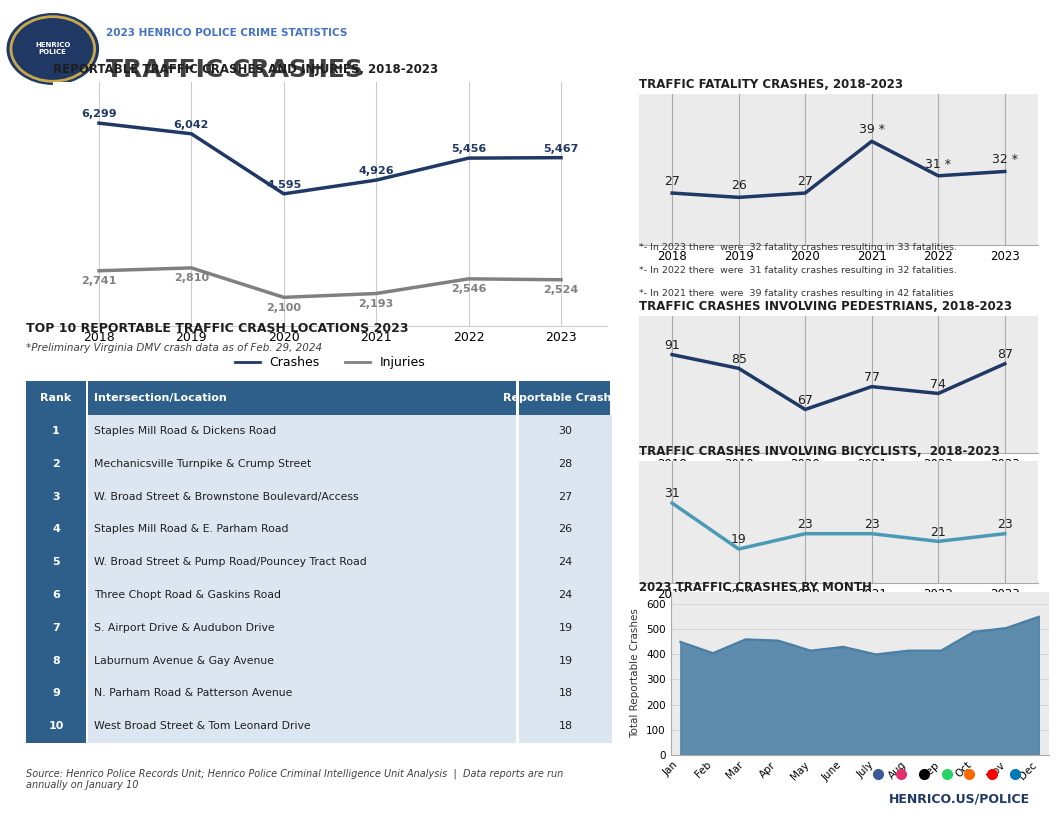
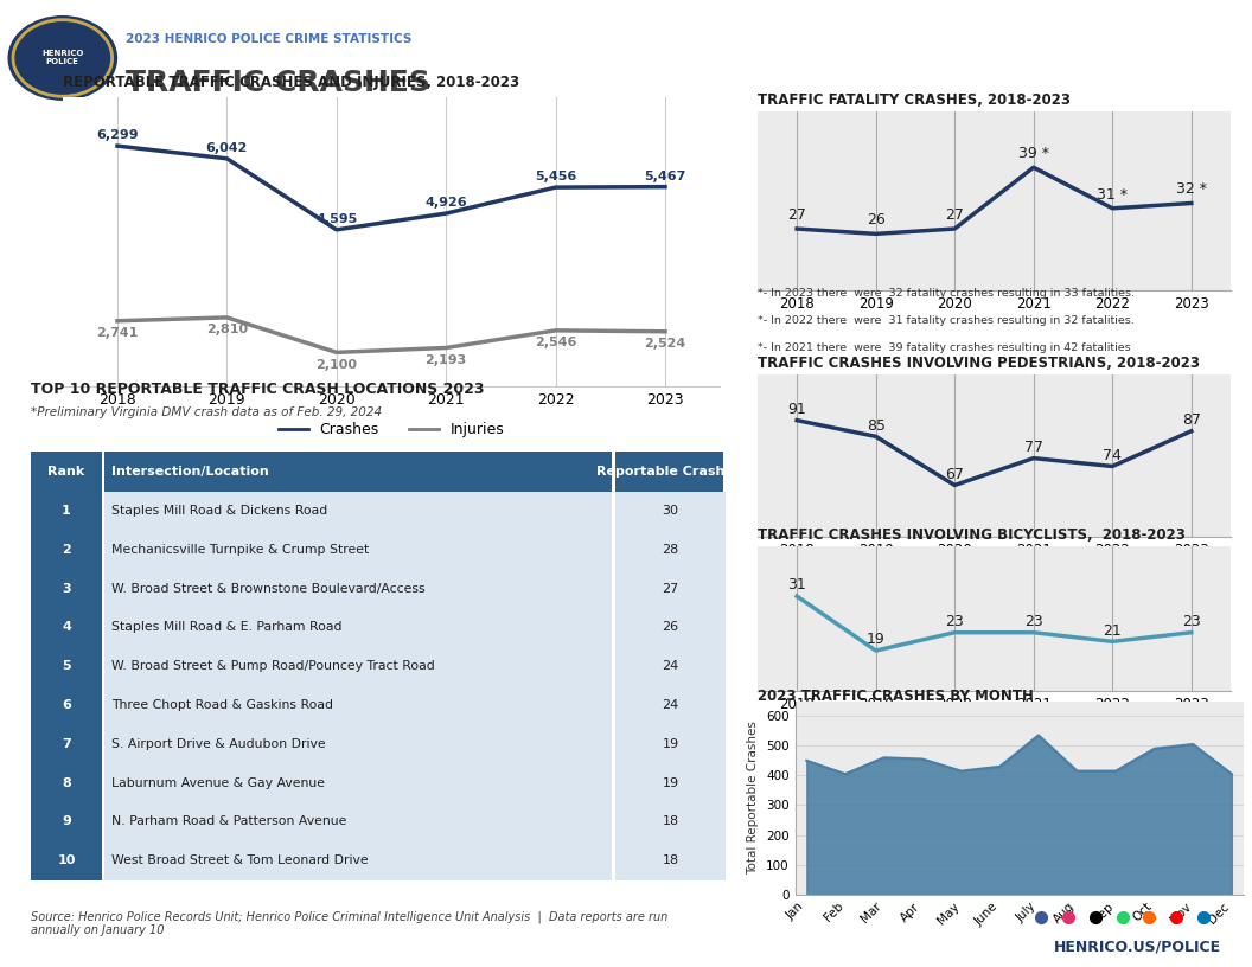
July: 400 -> 535
Dec: 550 -> 405
